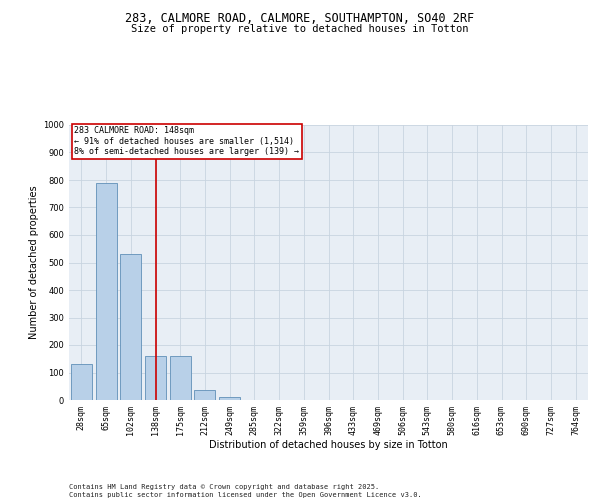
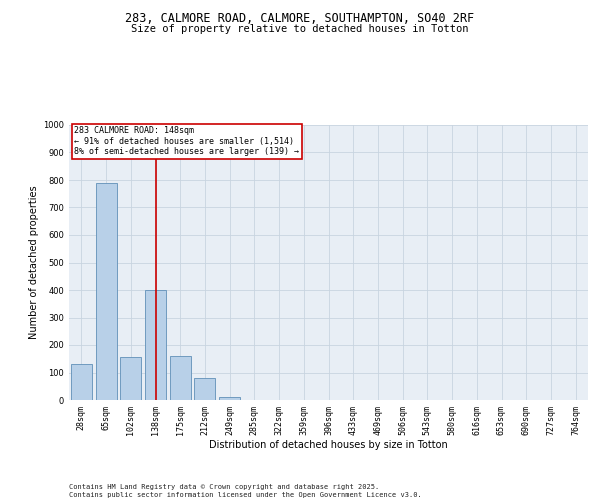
102sqm: 530 -> 155
138sqm: 160 -> 400
212sqm: 35 -> 80
